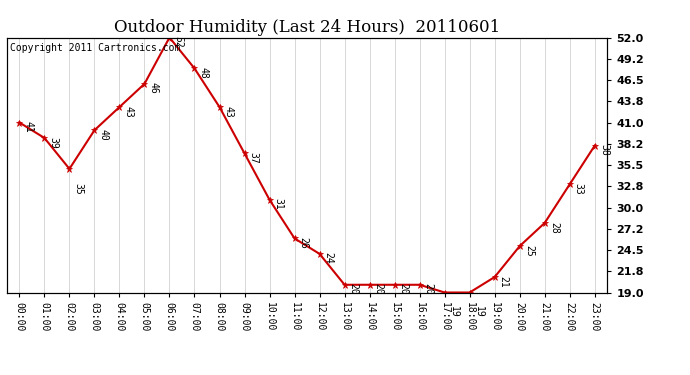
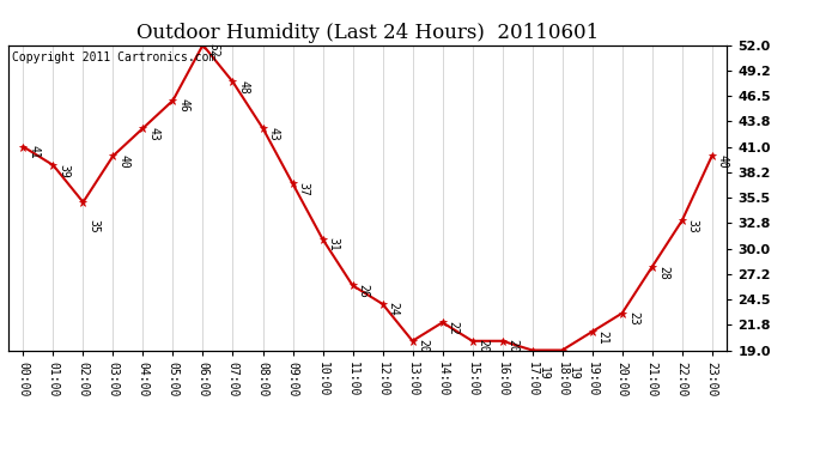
14:00: 20 -> 22
20:00: 25 -> 23
23:00: 38 -> 40
